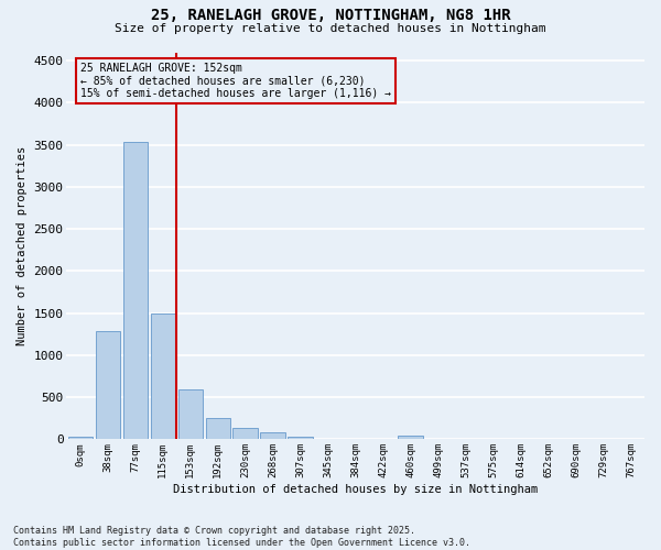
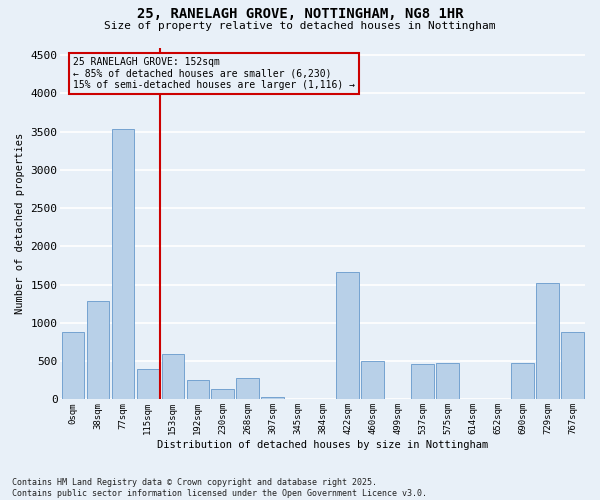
0sqm: 30 -> 880
115sqm: 1500 -> 400
268sqm: 80 -> 280
422sqm: 0 -> 1660
460sqm: 40 -> 500
537sqm: 0 -> 460
575sqm: 0 -> 480
690sqm: 0 -> 480
729sqm: 0 -> 1520
767sqm: 0 -> 880
